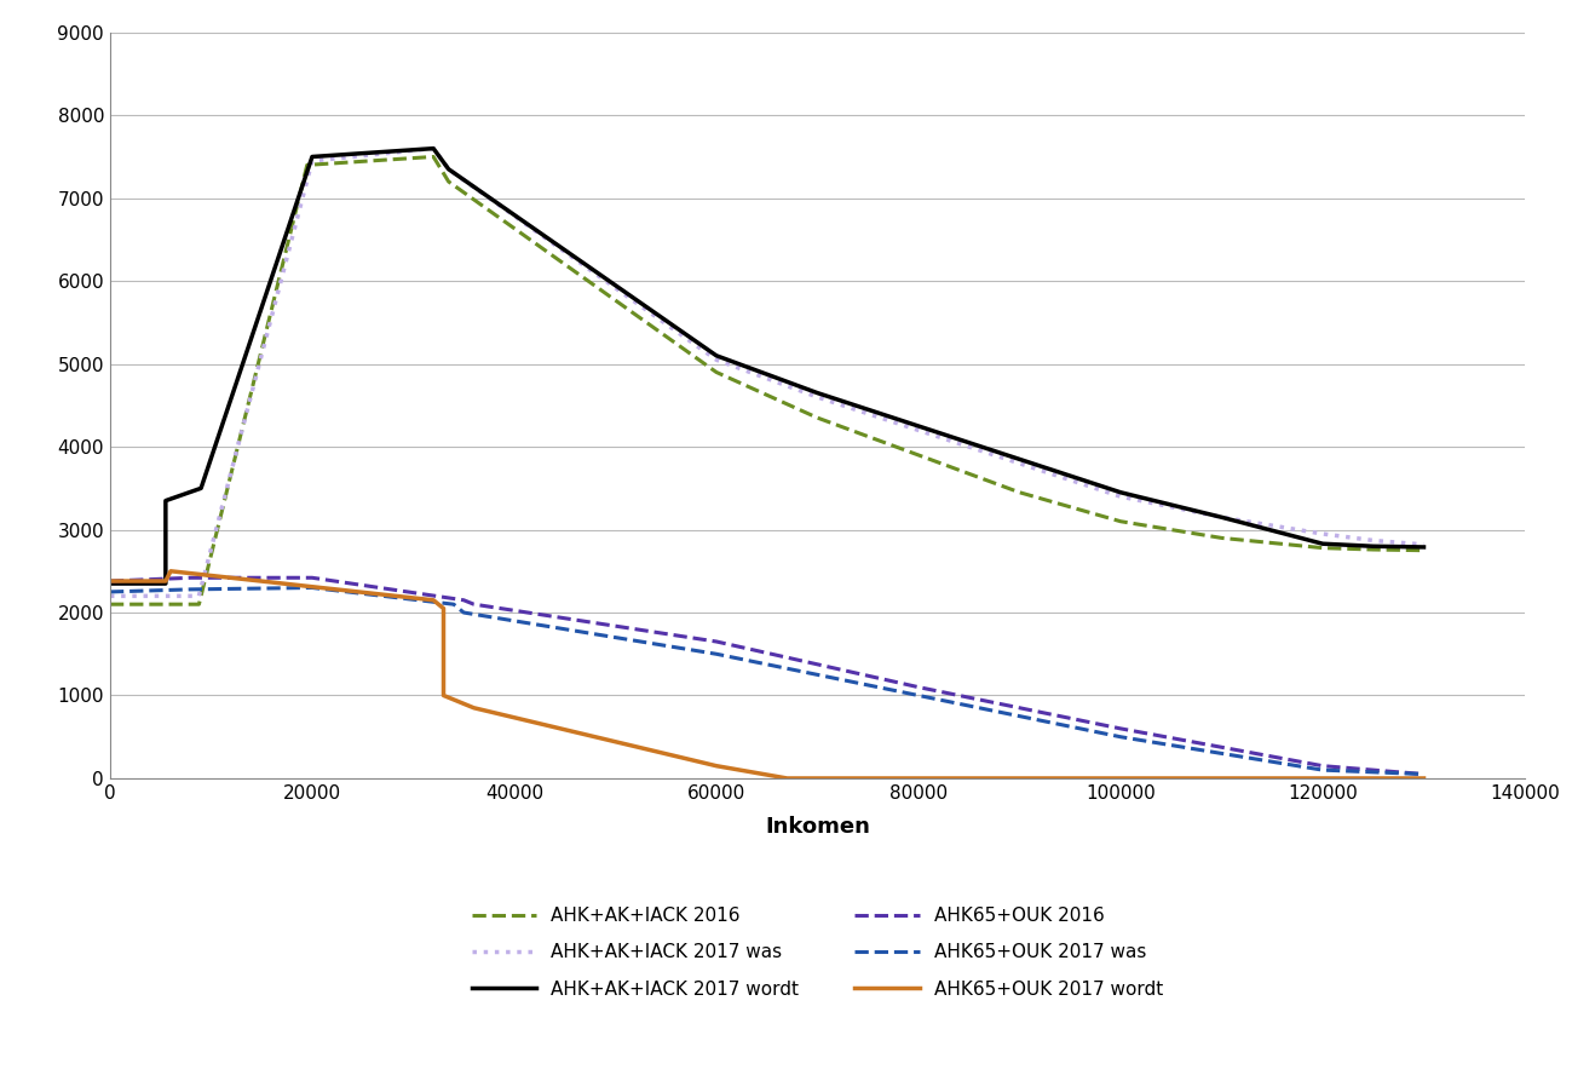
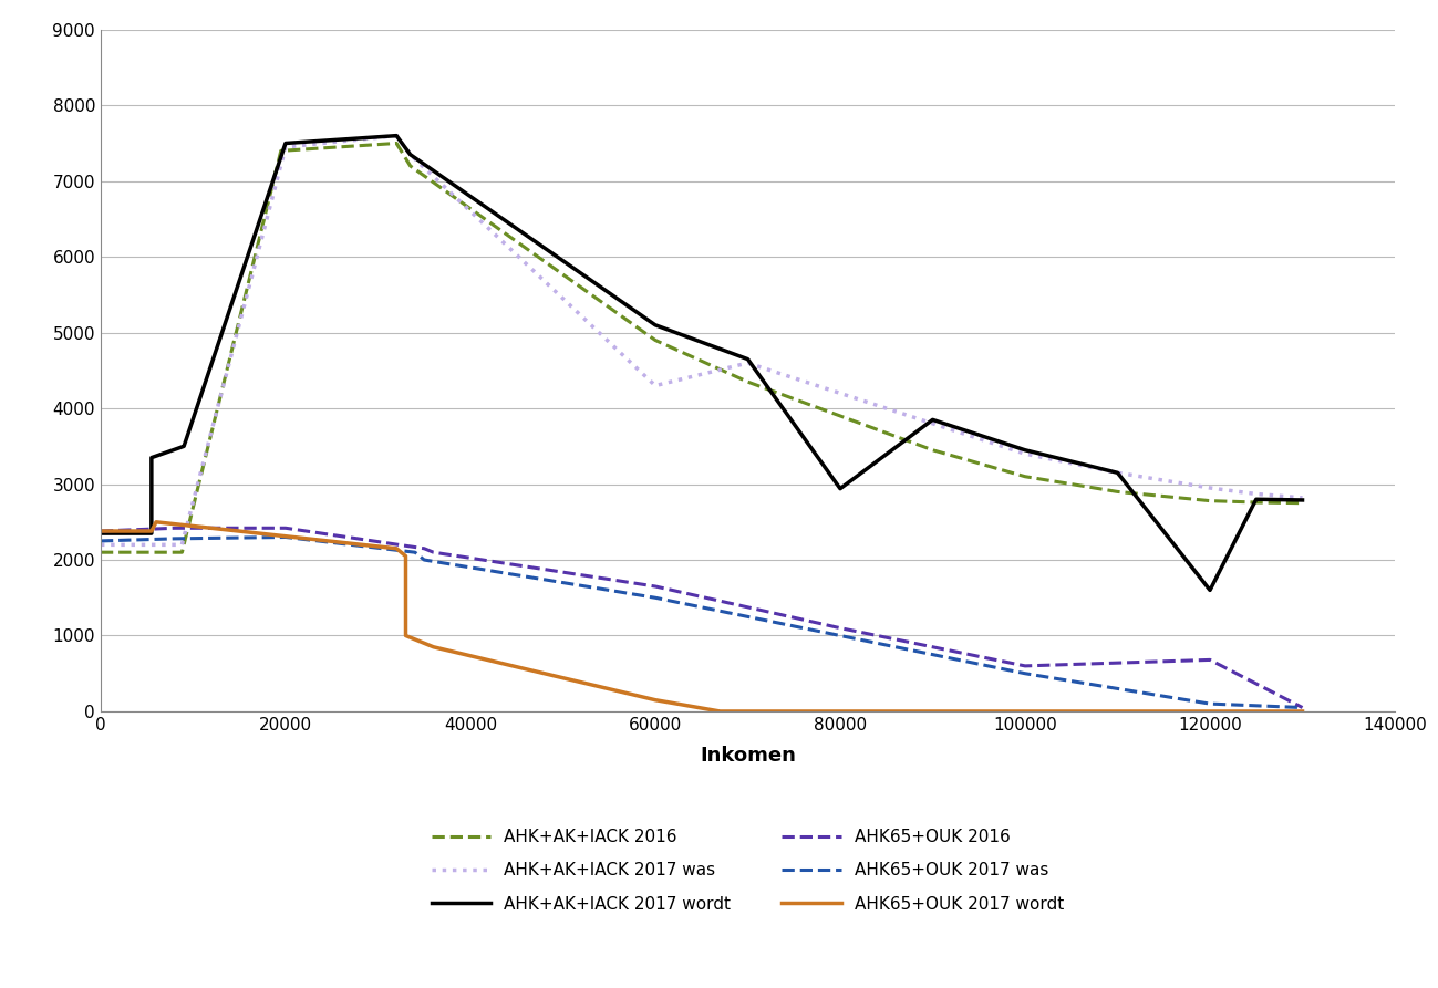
AHK+AK+IACK 2017 was/60000: 5050 -> 4300
AHK+AK+IACK 2017 wordt/80000: 4250 -> 2940
AHK+AK+IACK 2017 wordt/120000: 2830 -> 1600
AHK65+OUK 2016/120000: 150 -> 680
